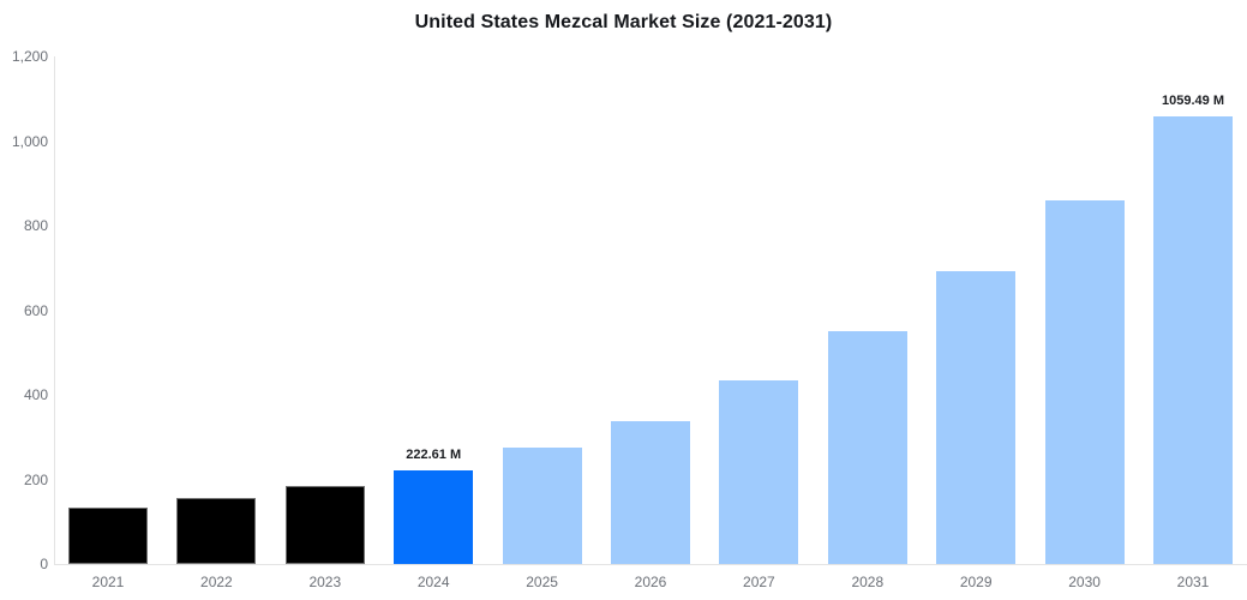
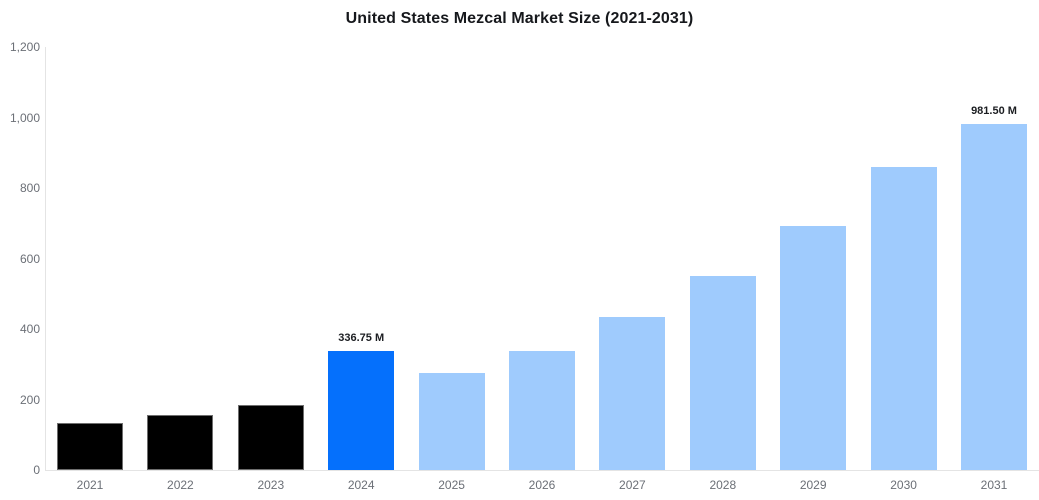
2024: 222.61 -> 336.75
2031: 1059.49 -> 981.50
